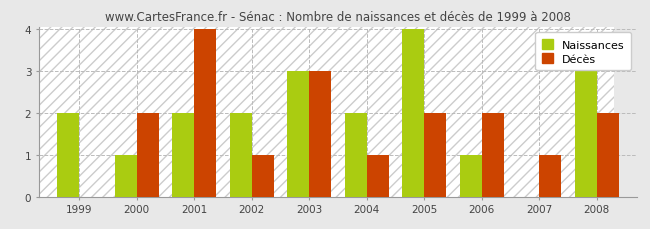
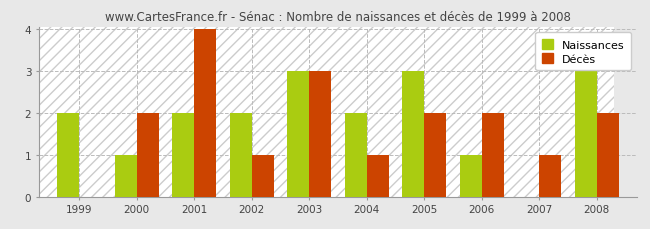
Naissances/2005: 4 -> 3
